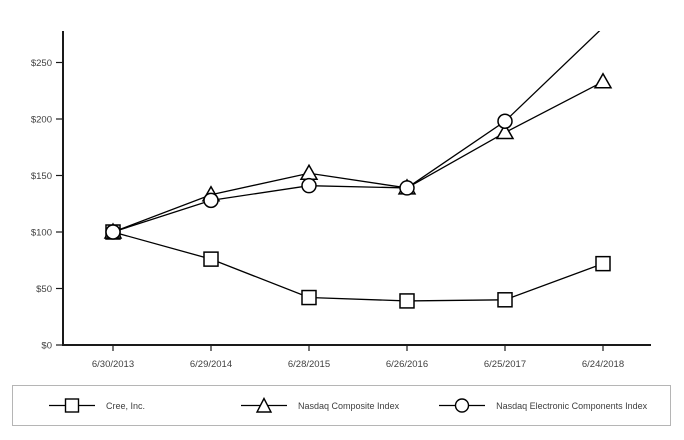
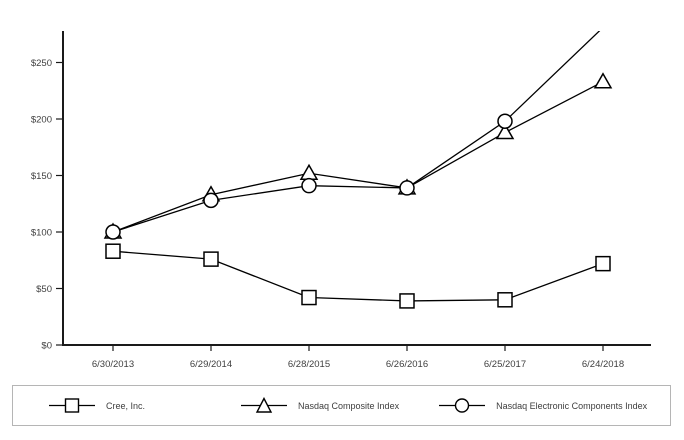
Cree, Inc./6/30/2013: $100 -> $83
